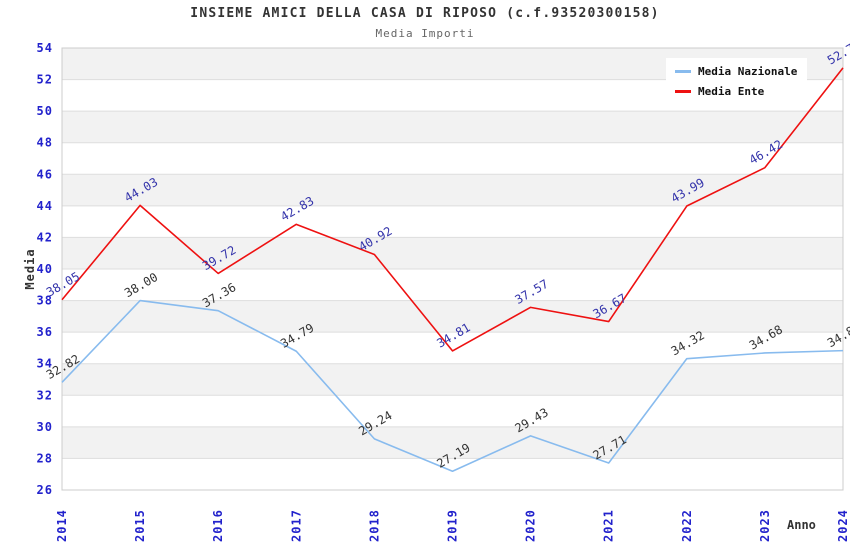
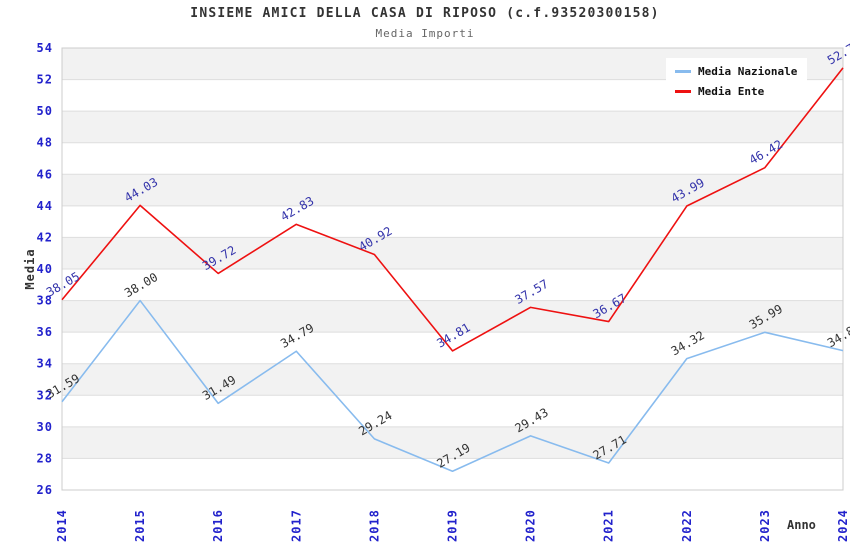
Media Nazionale/2014: 32.82 -> 31.59
Media Nazionale/2016: 37.36 -> 31.49
Media Nazionale/2023: 34.68 -> 35.99
